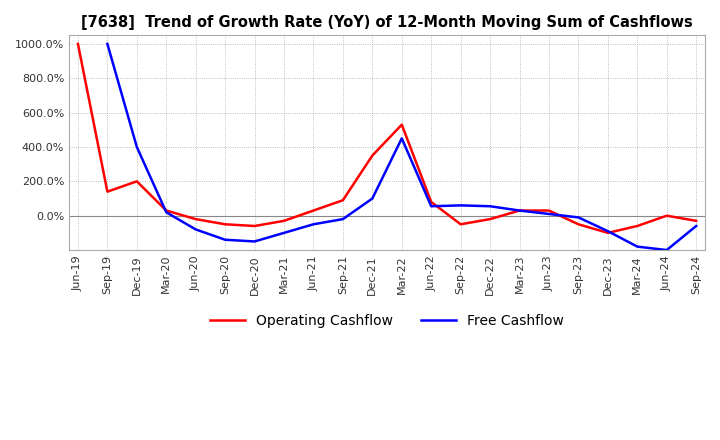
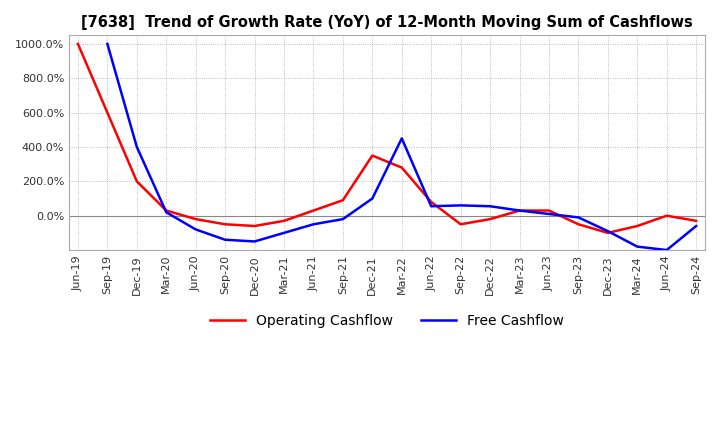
Operating Cashflow/Sep-19: 140% -> 600%
Operating Cashflow/Mar-22: 530% -> 280%
